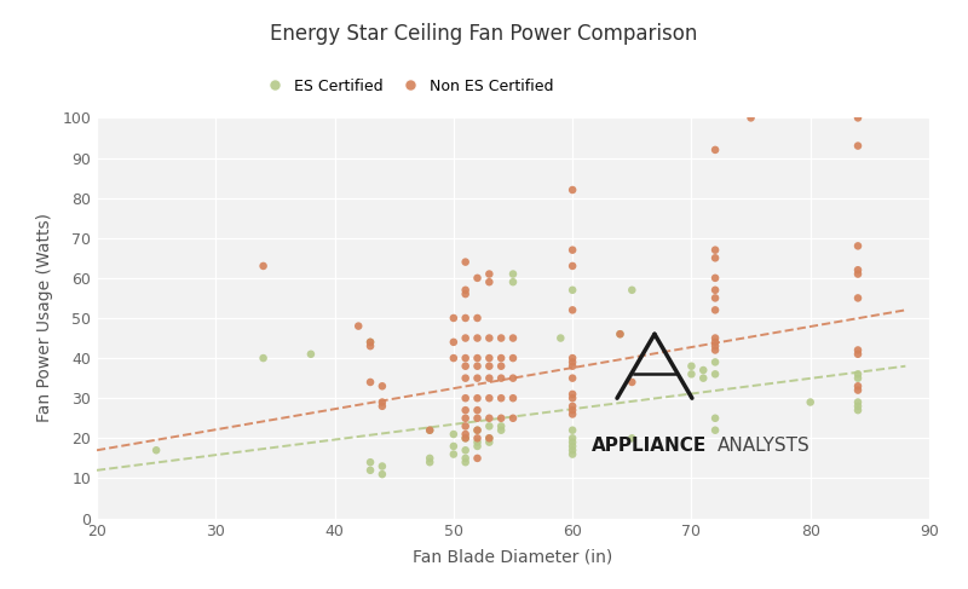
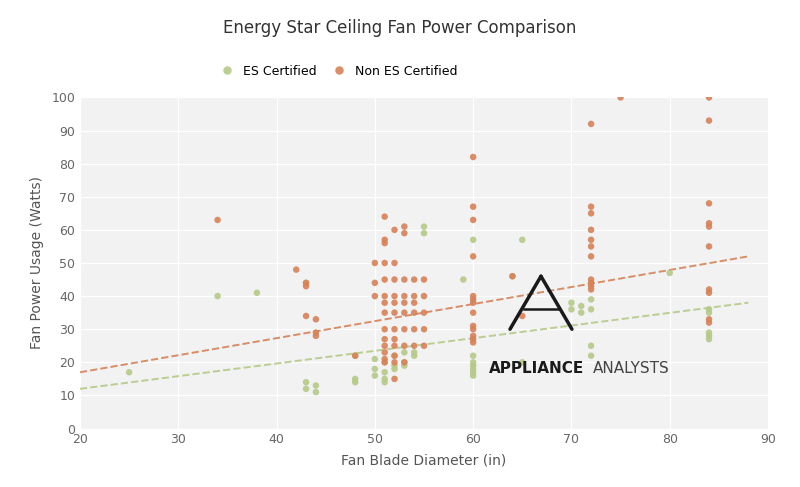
ES Certified/80: 29 -> 47
